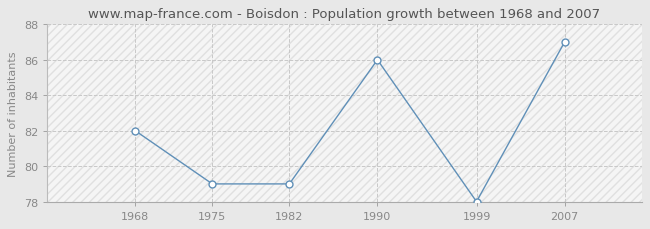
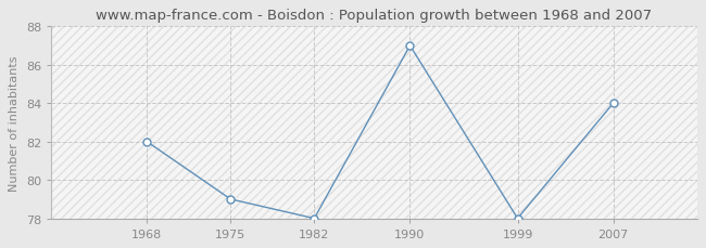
1982: 79 -> 78
1990: 86 -> 87
2007: 87 -> 84
